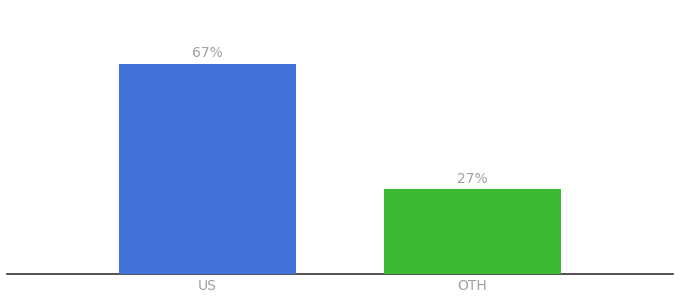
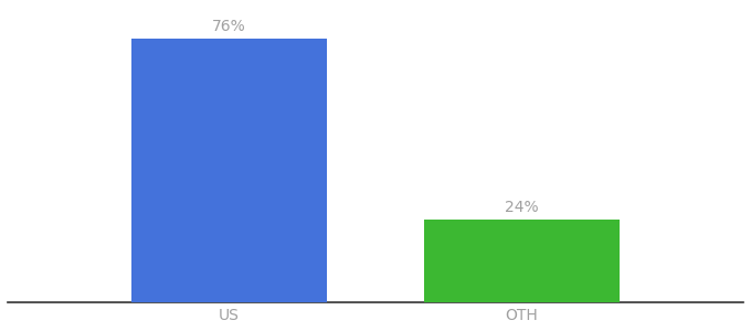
US: 67% -> 76%
OTH: 27% -> 24%
